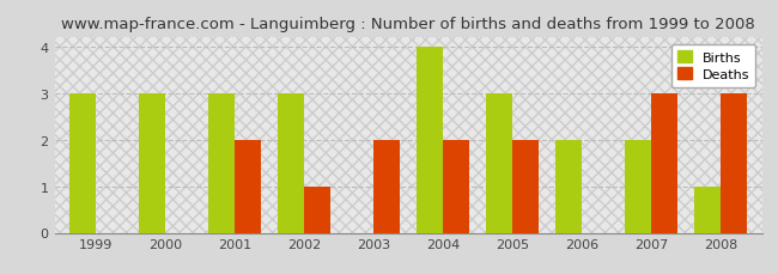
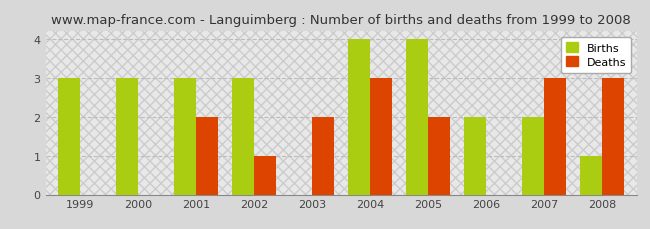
Deaths/2004: 2 -> 3
Births/2005: 3 -> 4
